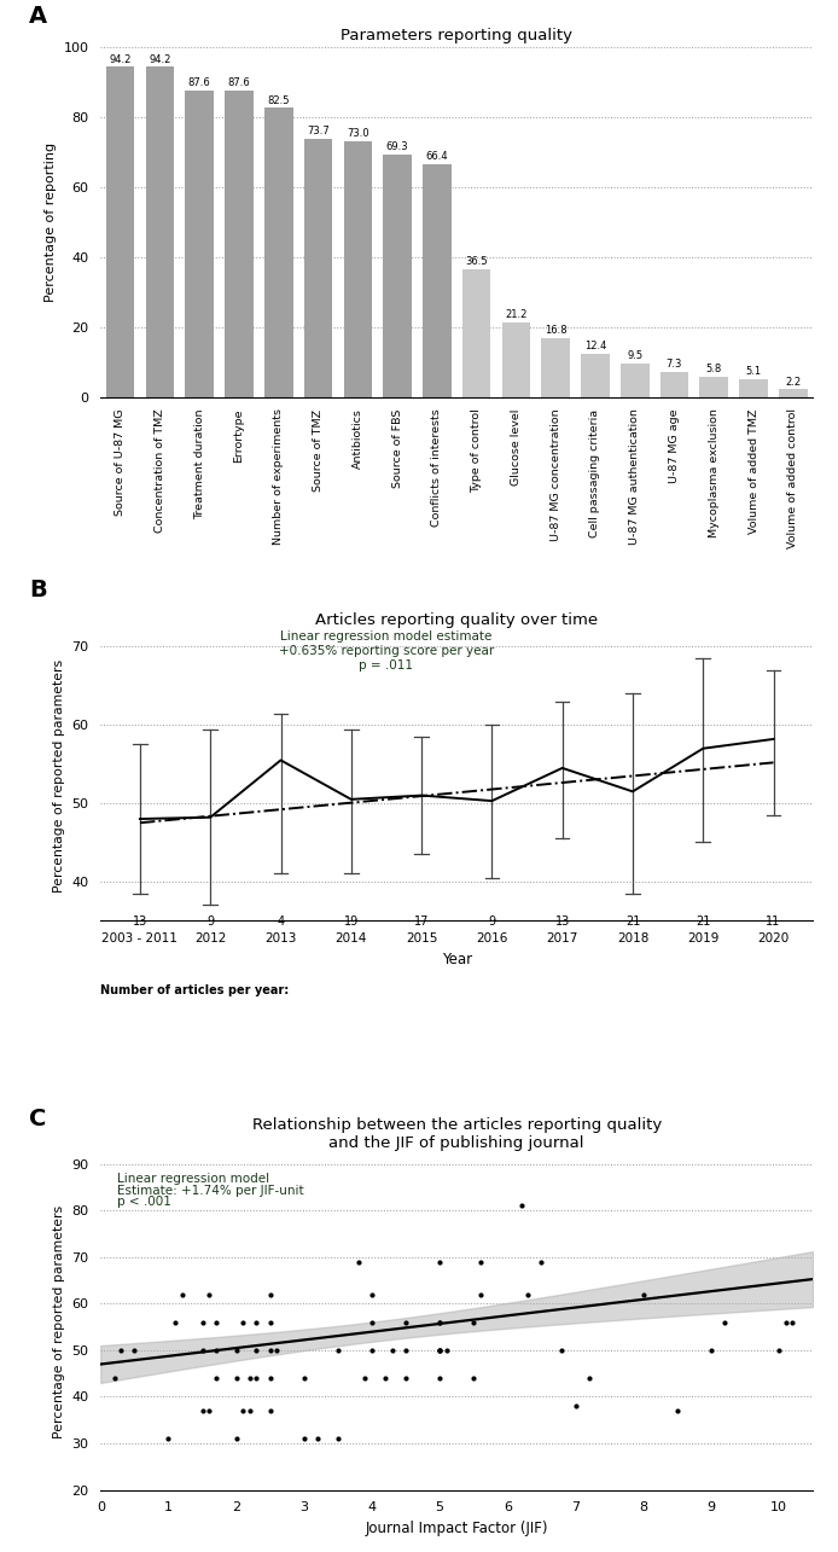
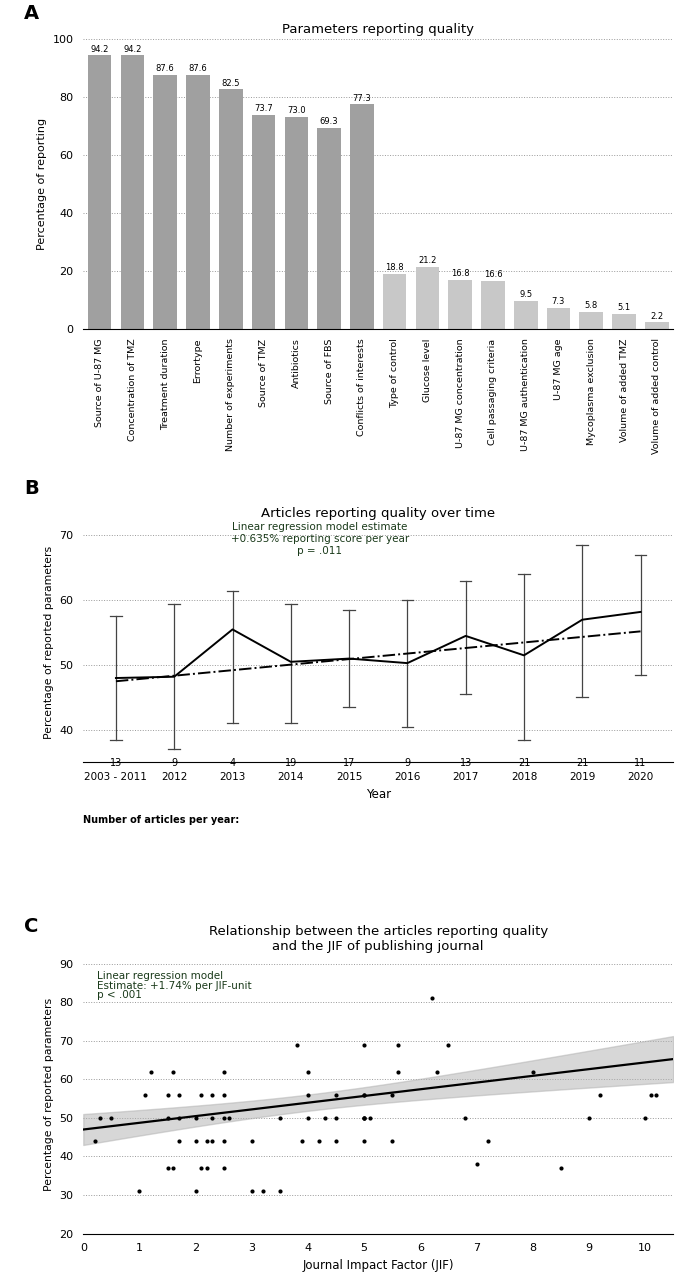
Parameters reporting quality/Conflicts of interests: 66.4 -> 77.3
Parameters reporting quality/Type of control: 36.5 -> 18.8
Parameters reporting quality/Cell passaging criteria: 12.4 -> 16.6
